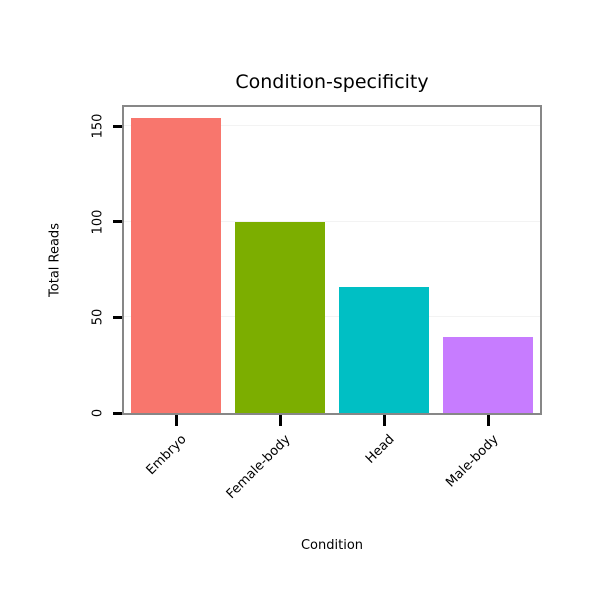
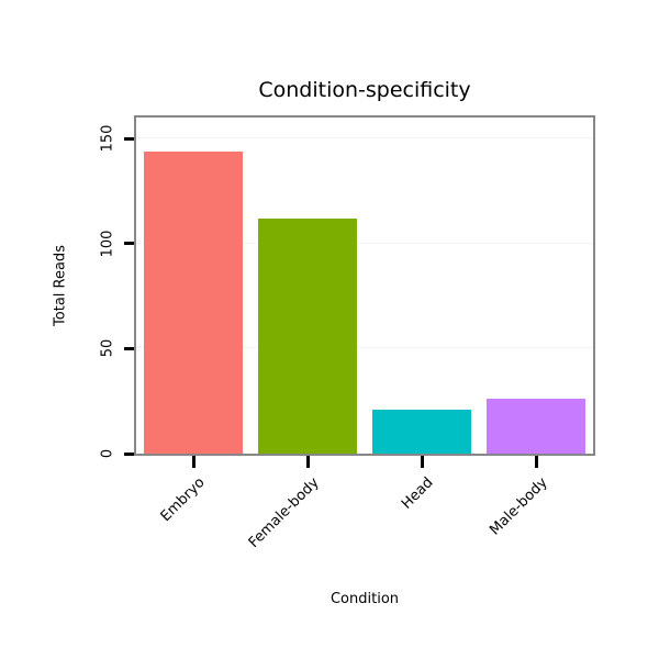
Embryo: 154 -> 144
Female-body: 100 -> 112
Head: 66 -> 21
Male-body: 40 -> 26
